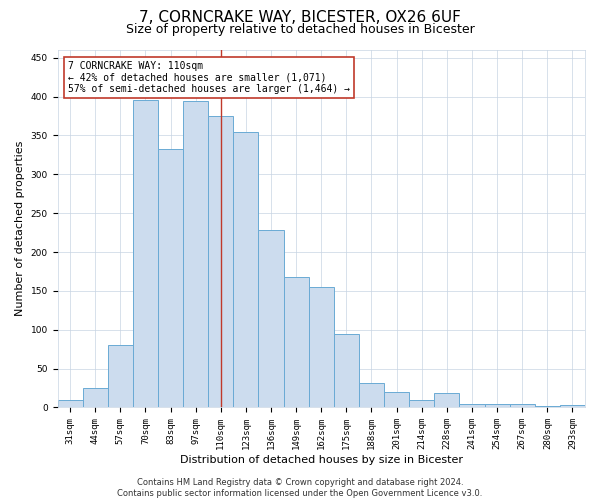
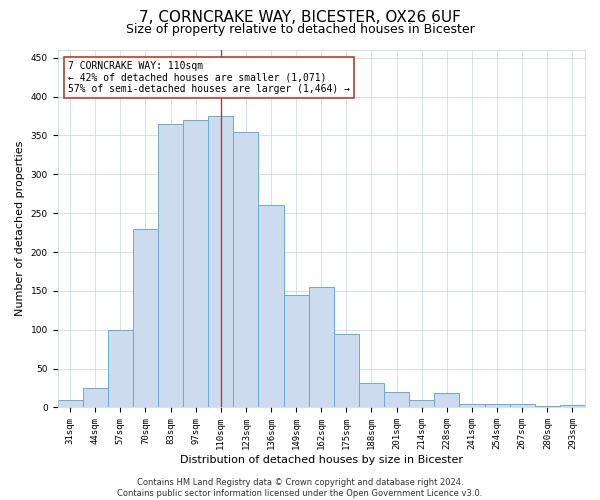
57sqm: 80 -> 100
70sqm: 396 -> 230
83sqm: 332 -> 365
97sqm: 394 -> 370
136sqm: 228 -> 260
149sqm: 168 -> 145
